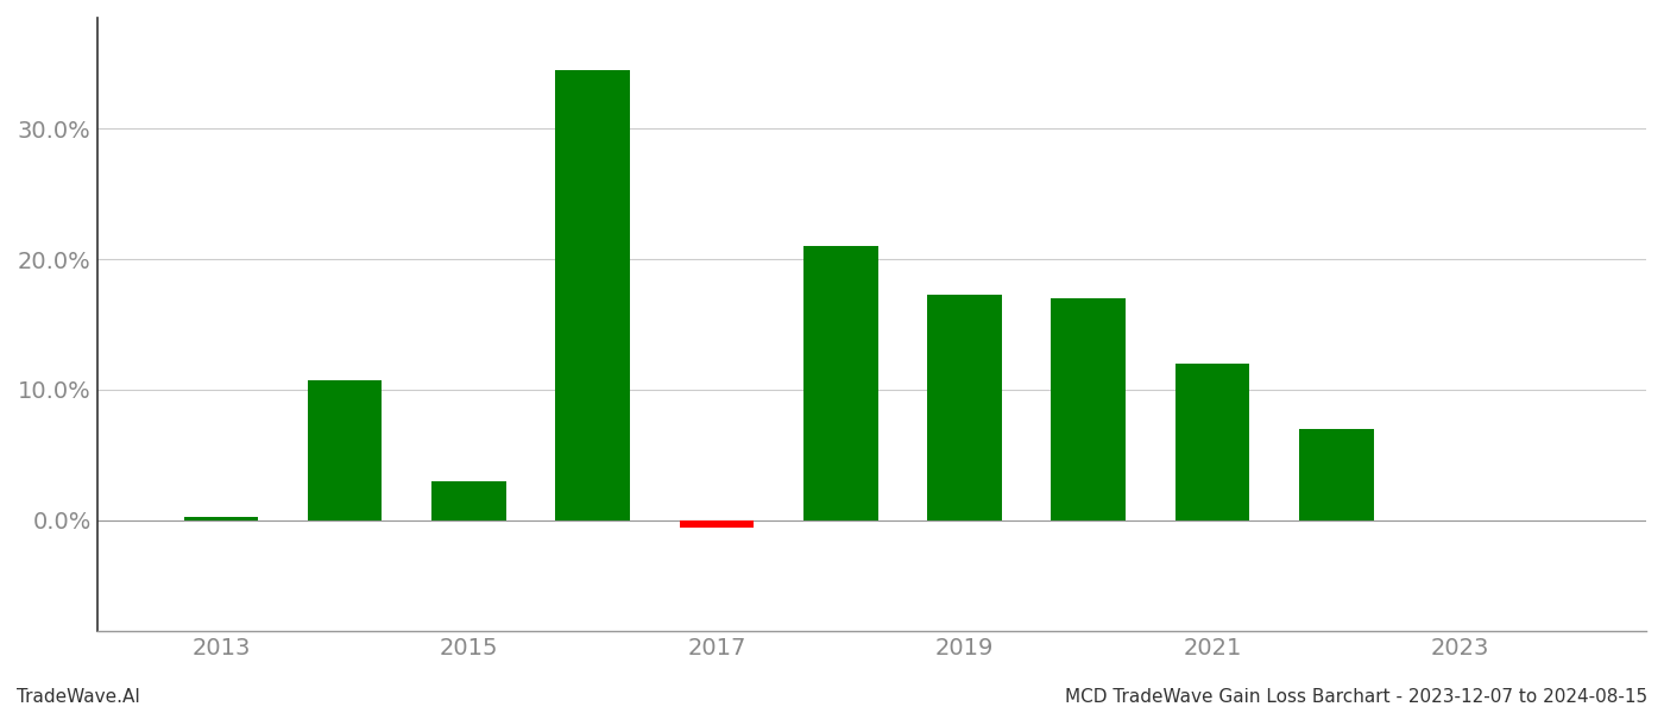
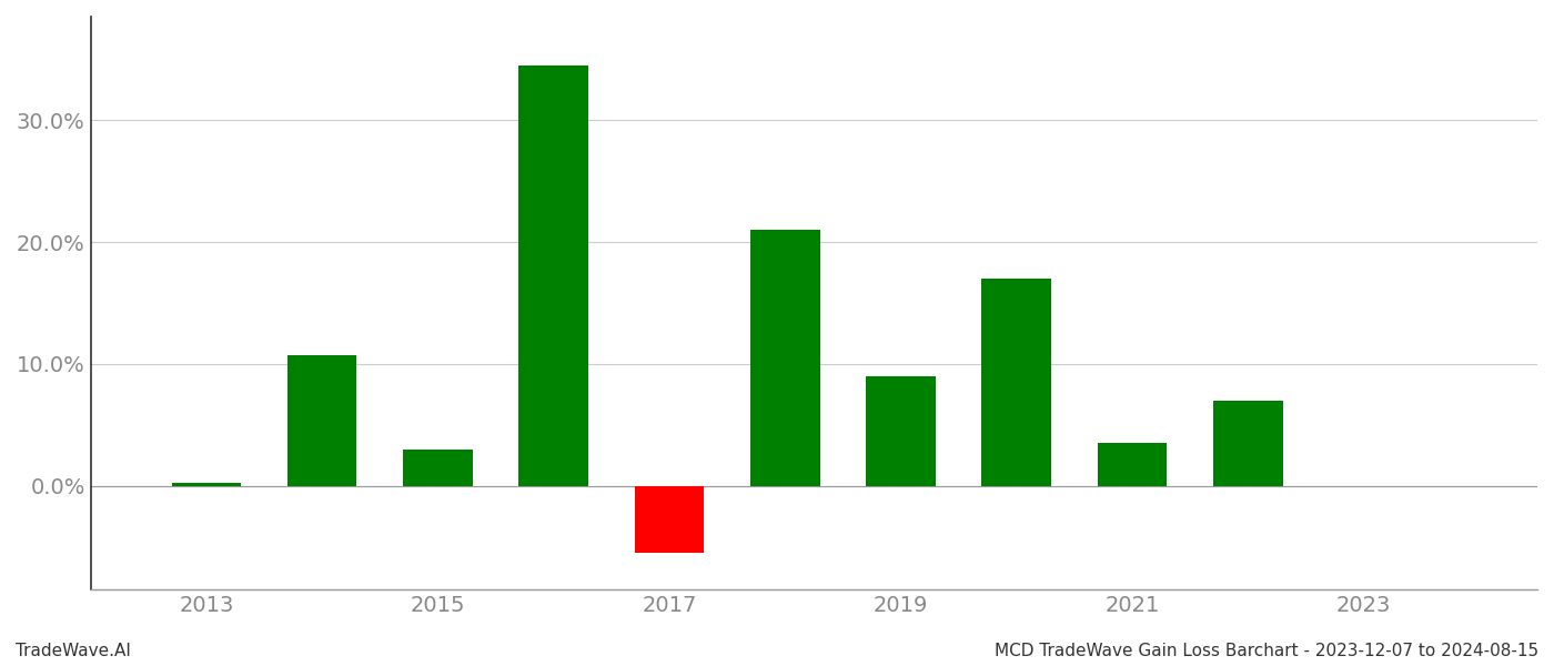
2017: -0.6% -> -5.5%
2019: 17.3% -> 9.0%
2021: 12.0% -> 3.5%
